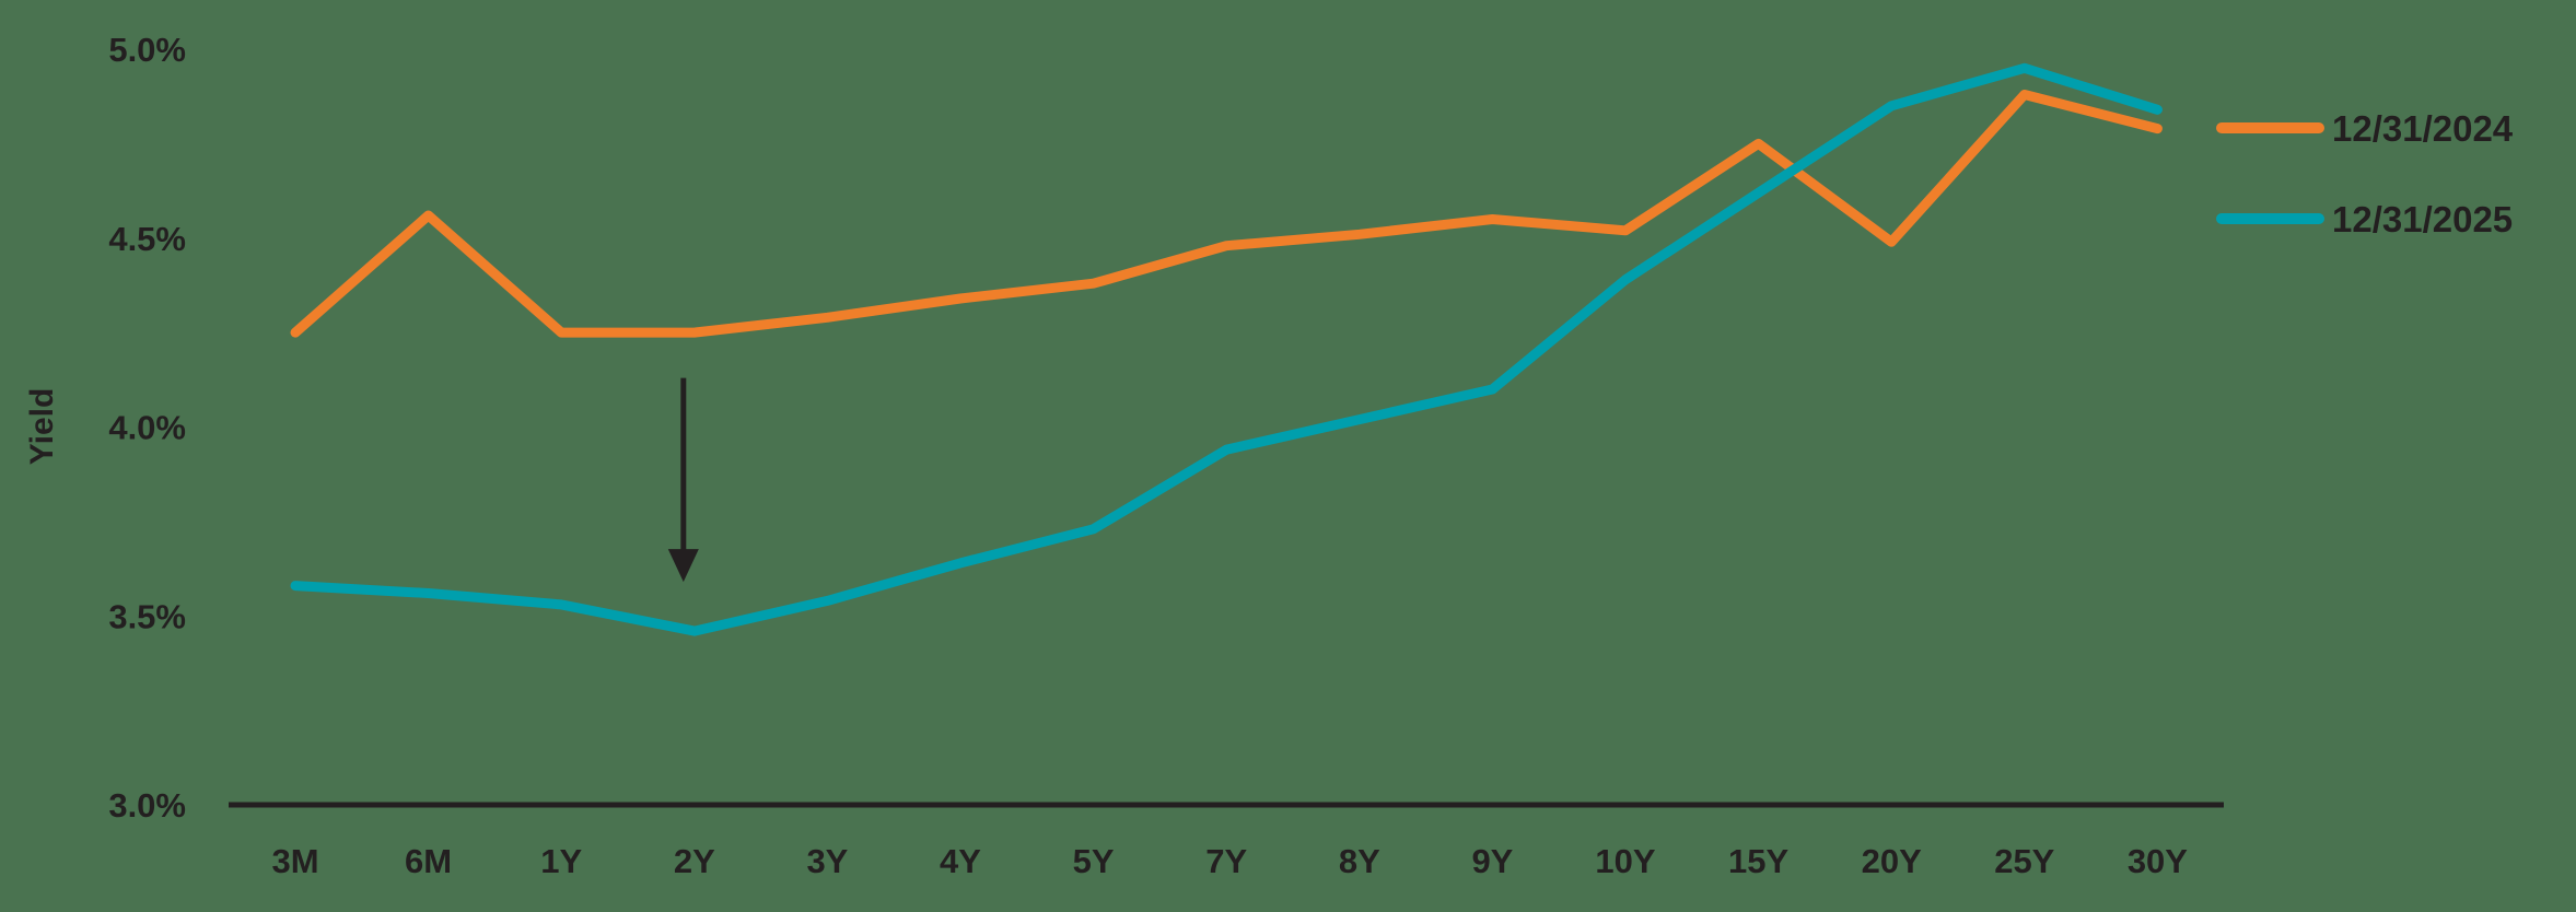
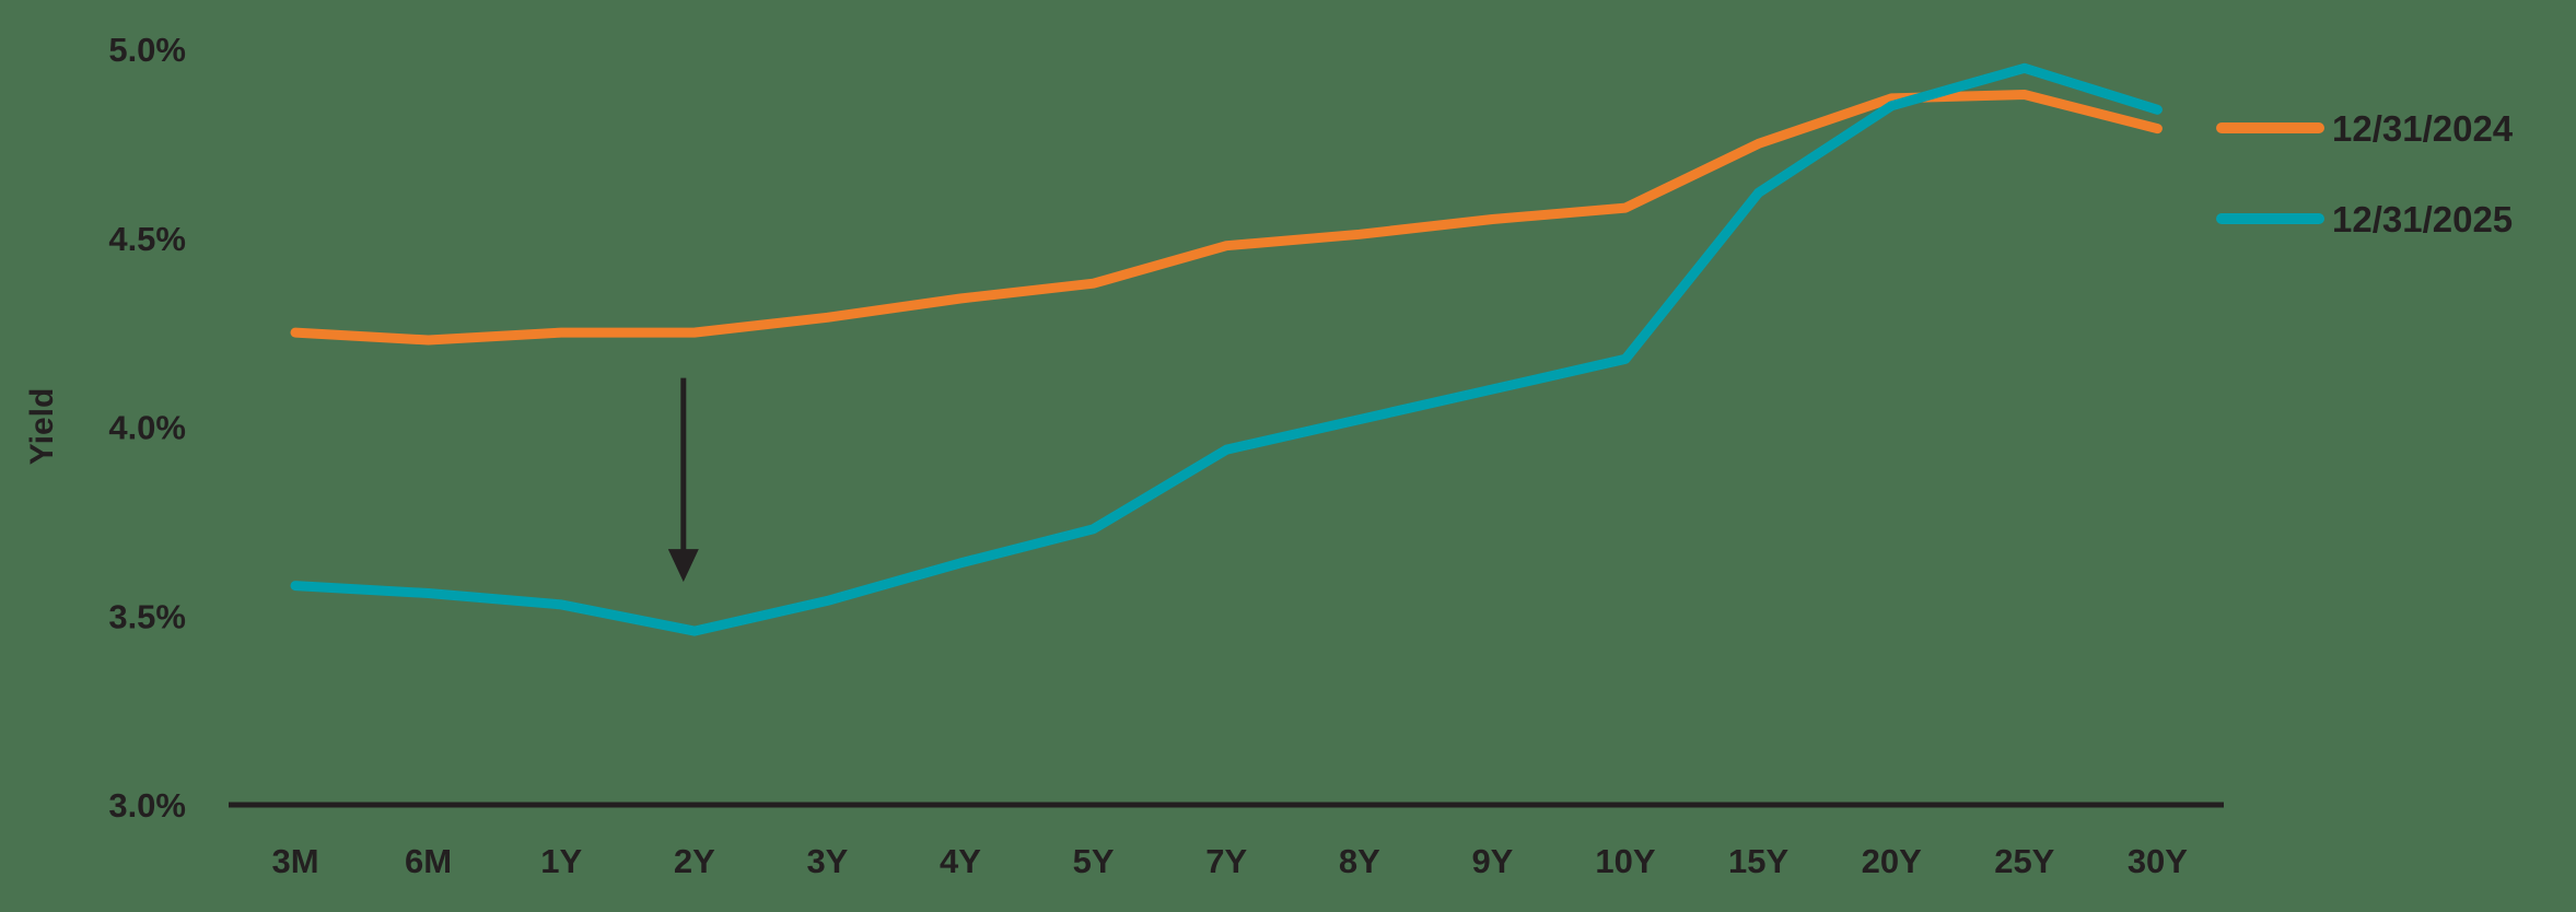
12/31/2024/6M: 4.56% -> 4.23%
12/31/2024/10Y: 4.52% -> 4.58%
12/31/2025/10Y: 4.39% -> 4.18%
12/31/2024/20Y: 4.49% -> 4.87%
